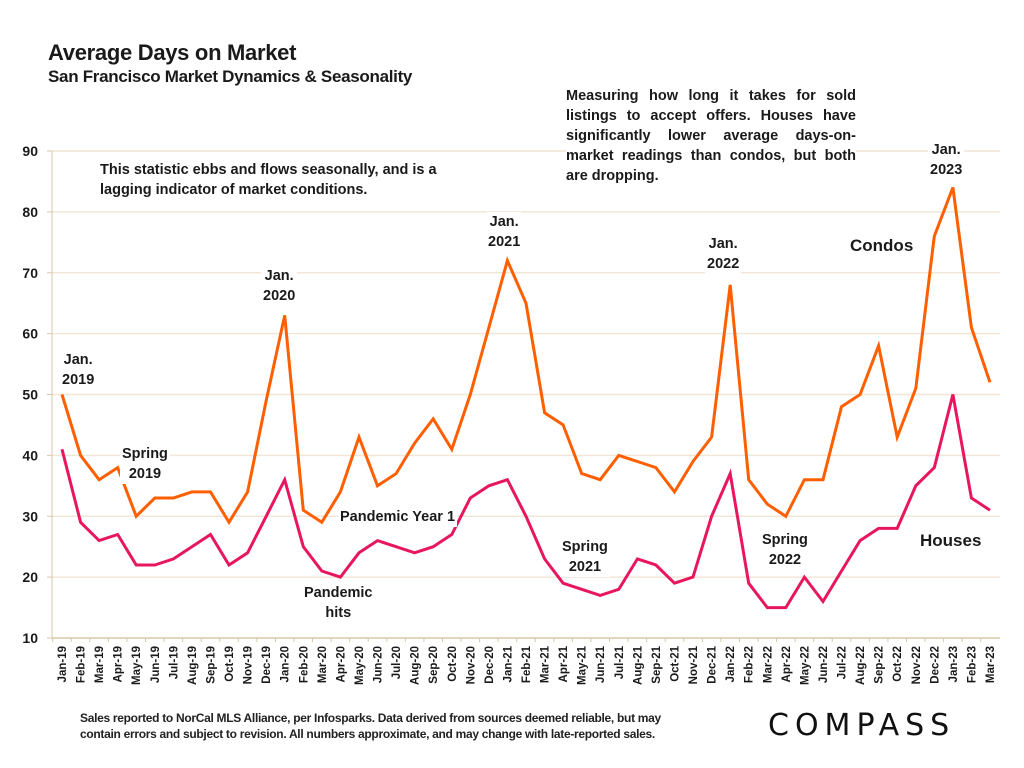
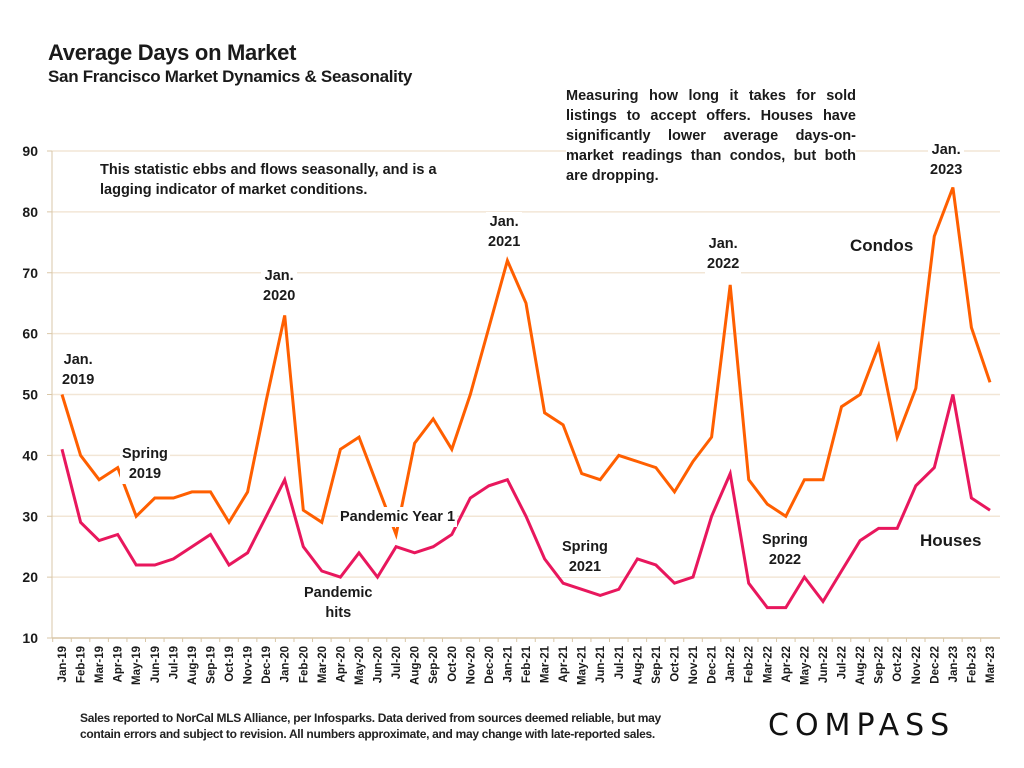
Condos/Apr-20: 34 -> 41
Houses/Jun-20: 26 -> 20
Condos/Jul-20: 37 -> 27
